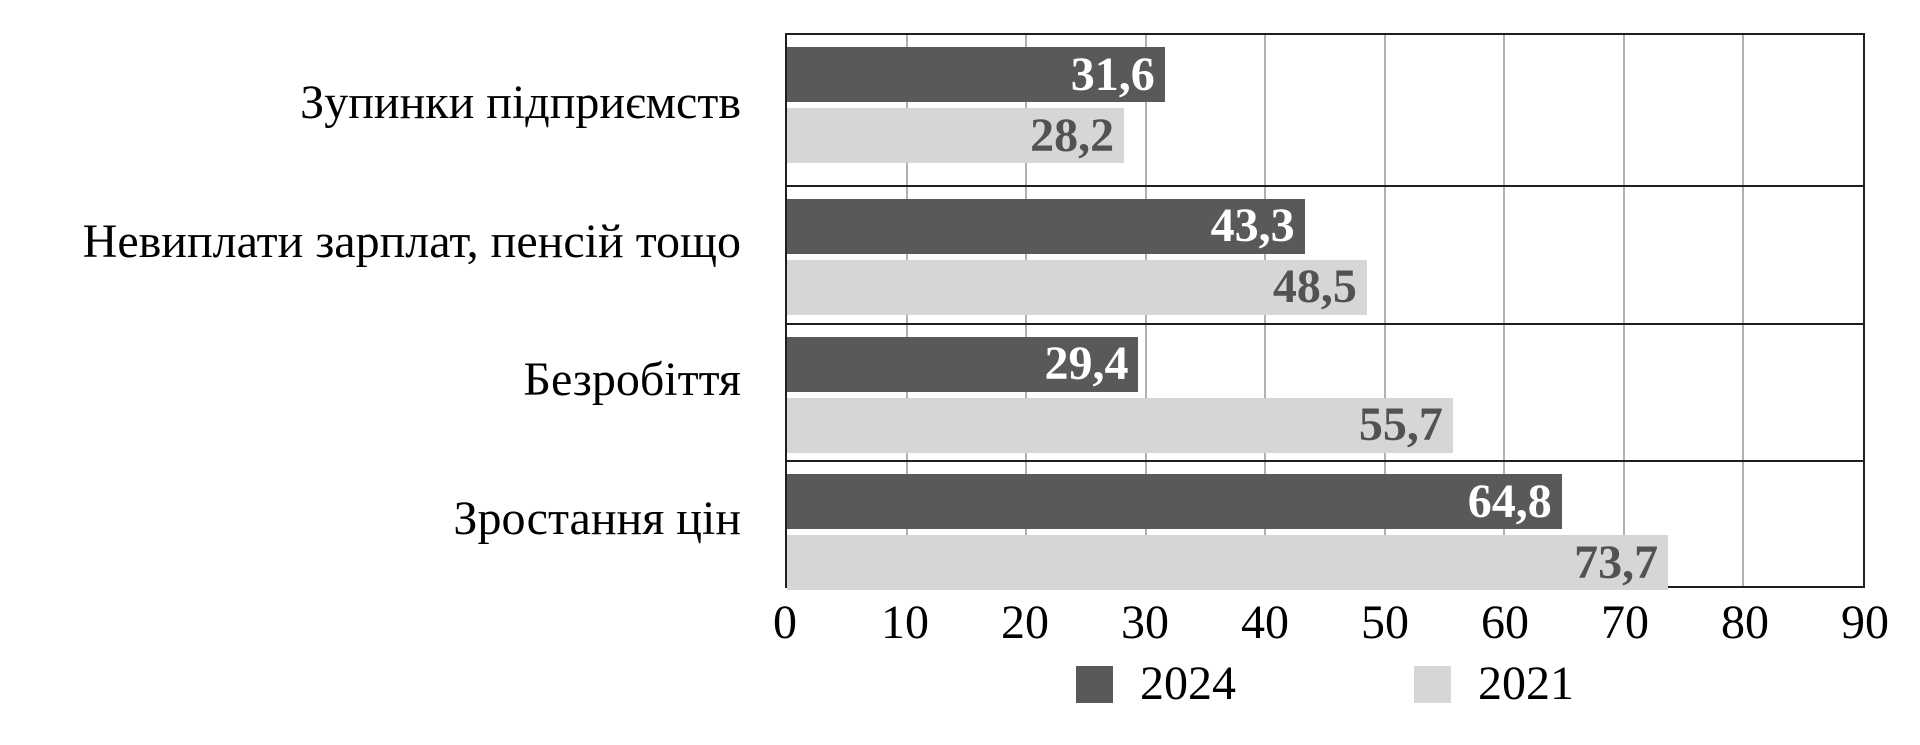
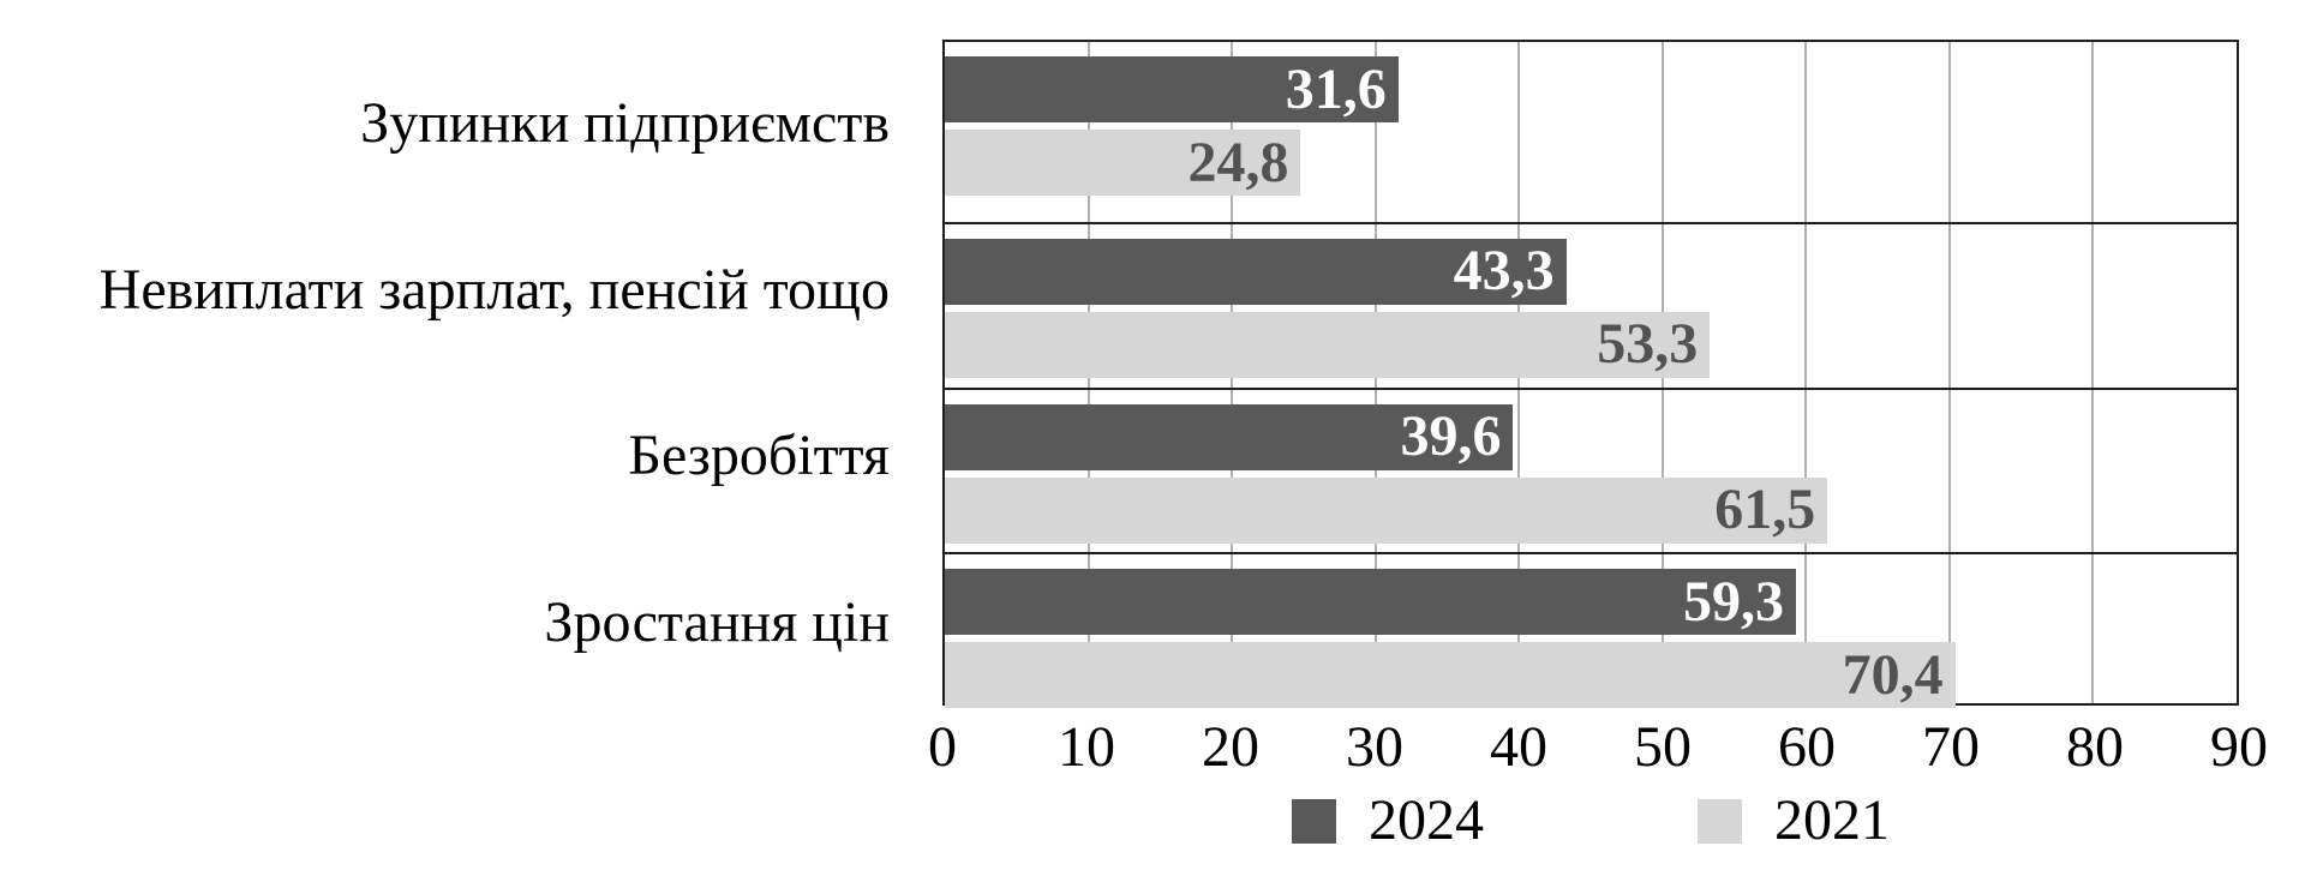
2021/Зупинки підприємств: 28,2 -> 24,8
2021/Невиплати зарплат, пенсій тощо: 48,5 -> 53,3
2024/Безробіття: 29,4 -> 39,6
2021/Безробіття: 55,7 -> 61,5
2024/Зростання цін: 64,8 -> 59,3
2021/Зростання цін: 73,7 -> 70,4
